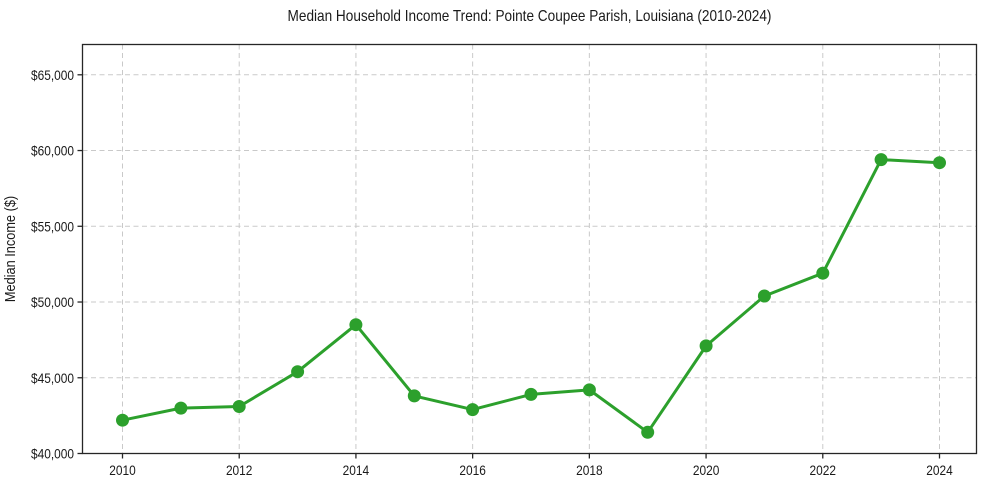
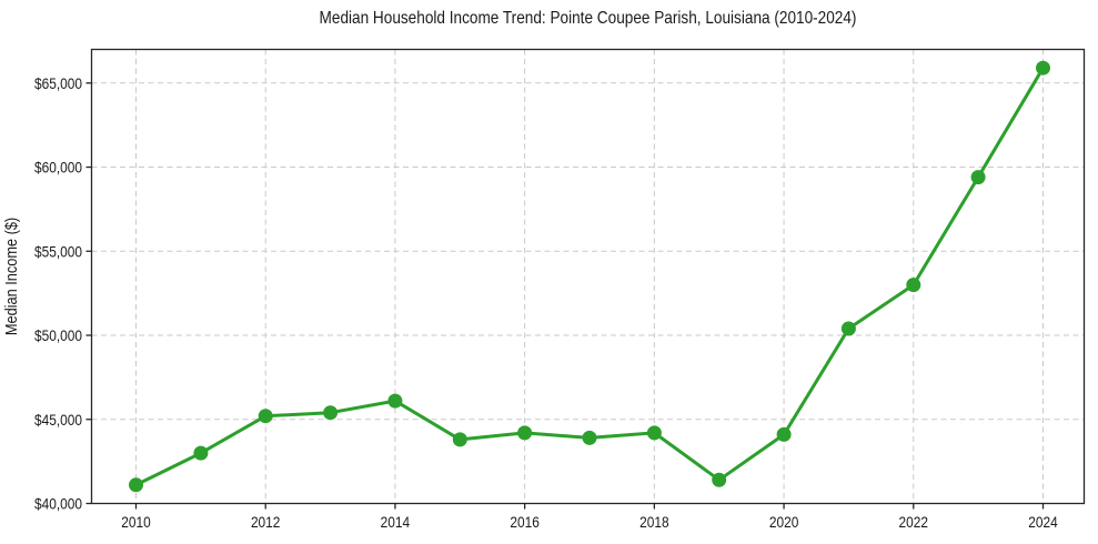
2010: $42200 -> $41100
2012: $43100 -> $45200
2014: $48500 -> $46100
2016: $42900 -> $44200
2020: $47100 -> $44100
2022: $51900 -> $53000
2024: $59200 -> $65900
